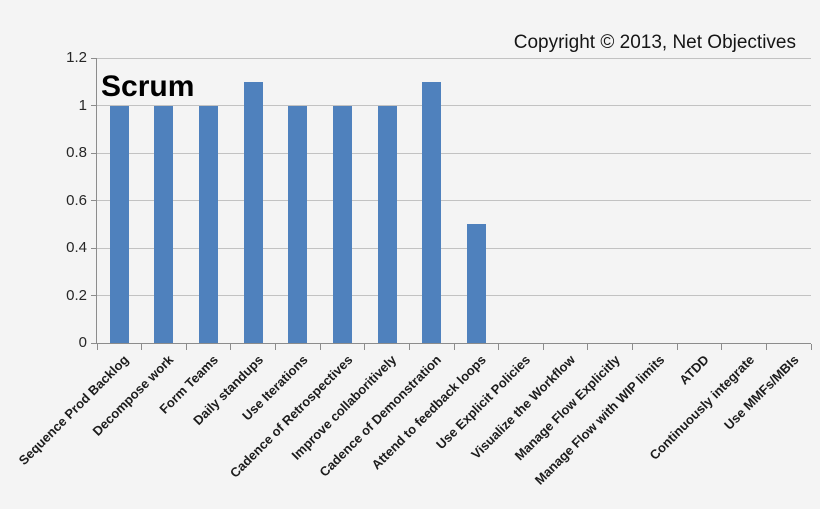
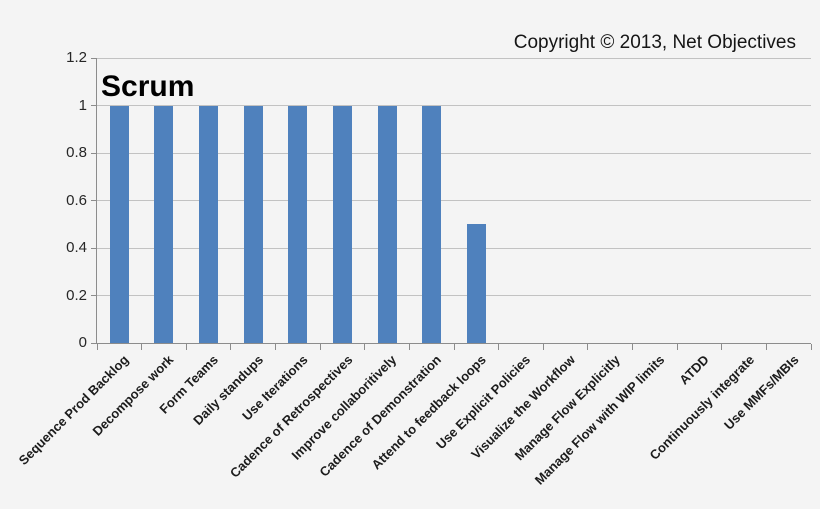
Daily standups: 1.1 -> 1.0
Cadence of Demonstration: 1.1 -> 1.0
